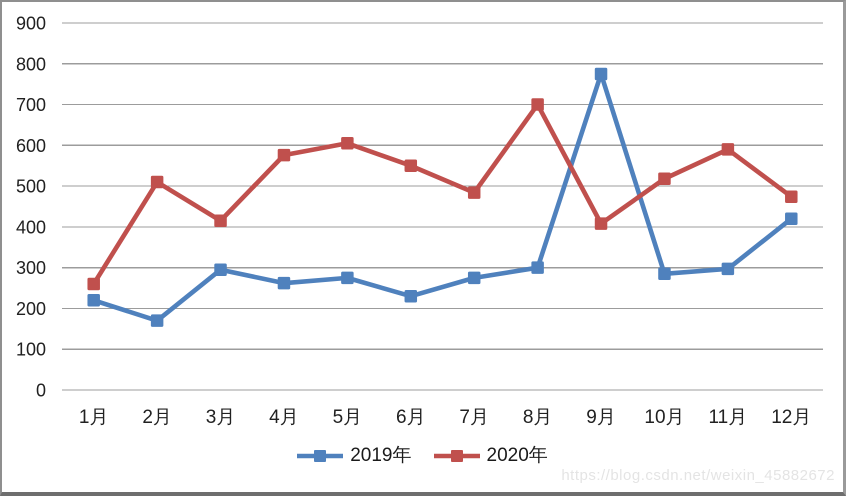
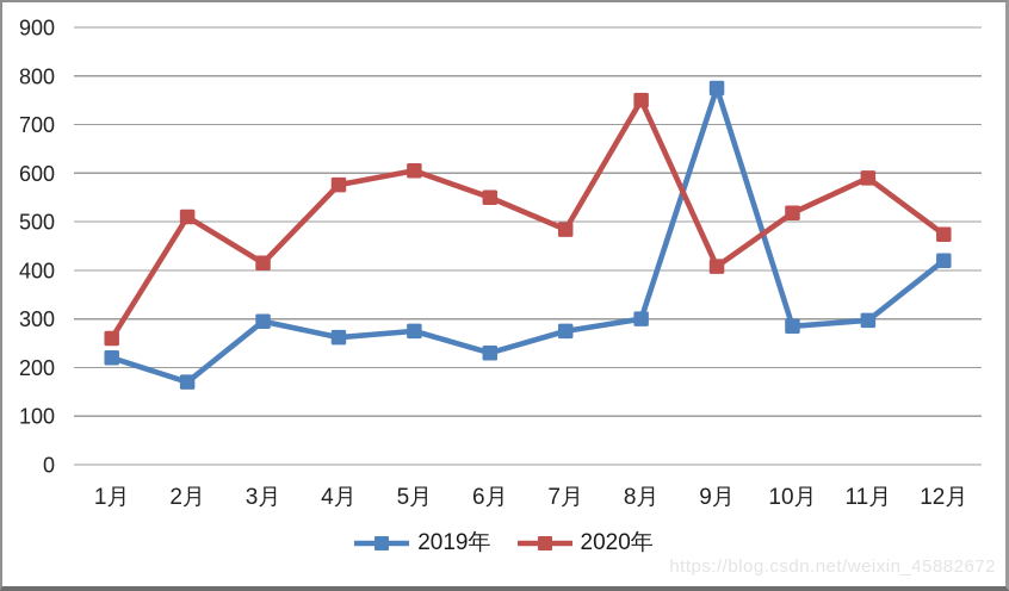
2020年/8月: 700 -> 750
